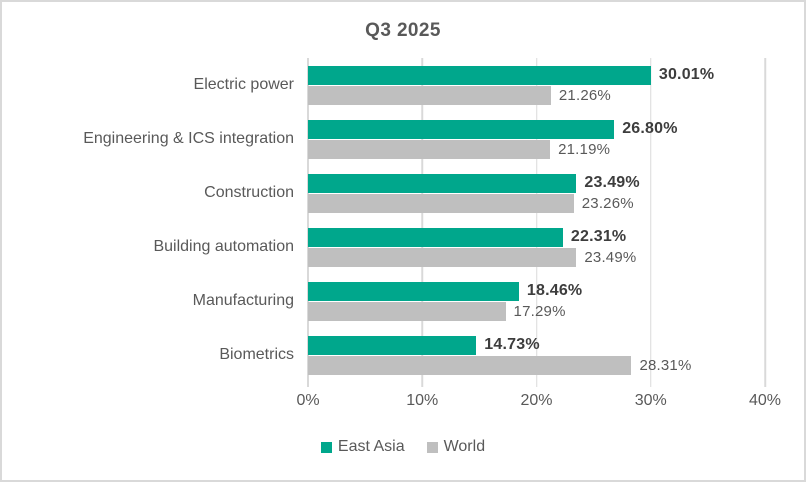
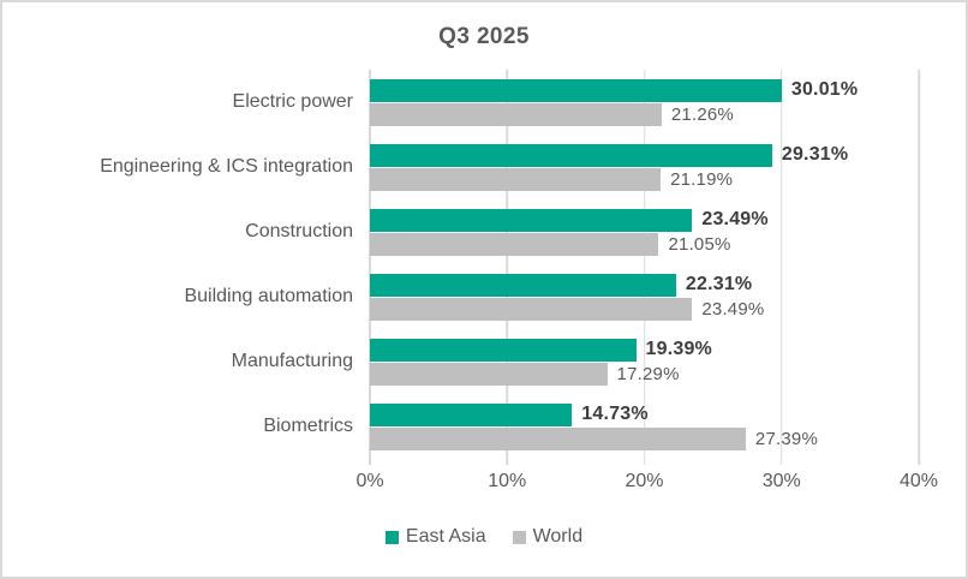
East Asia/Engineering & ICS integration: 26.80% -> 29.31%
World/Construction: 23.26% -> 21.05%
East Asia/Manufacturing: 18.46% -> 19.39%
World/Biometrics: 28.31% -> 27.39%
